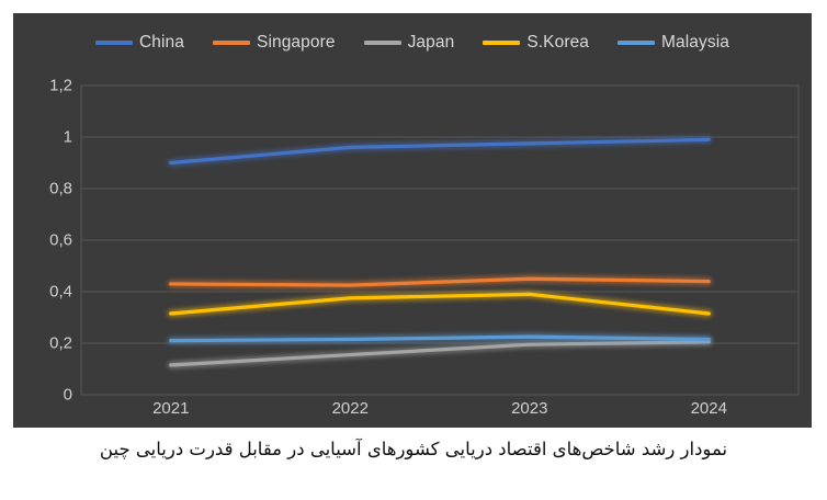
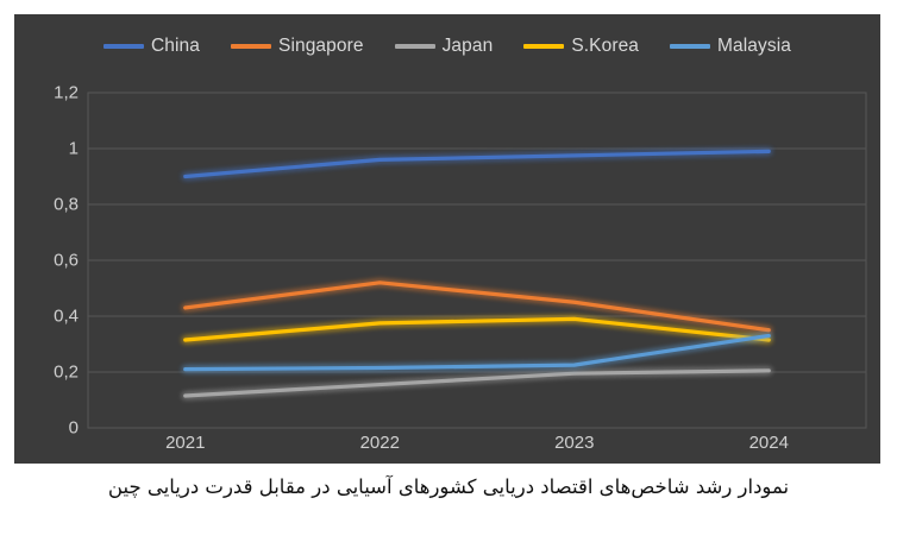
Singapore/2022: 0,42 -> 0,52
Singapore/2024: 0,44 -> 0,35
Malaysia/2024: 0,21 -> 0,33
